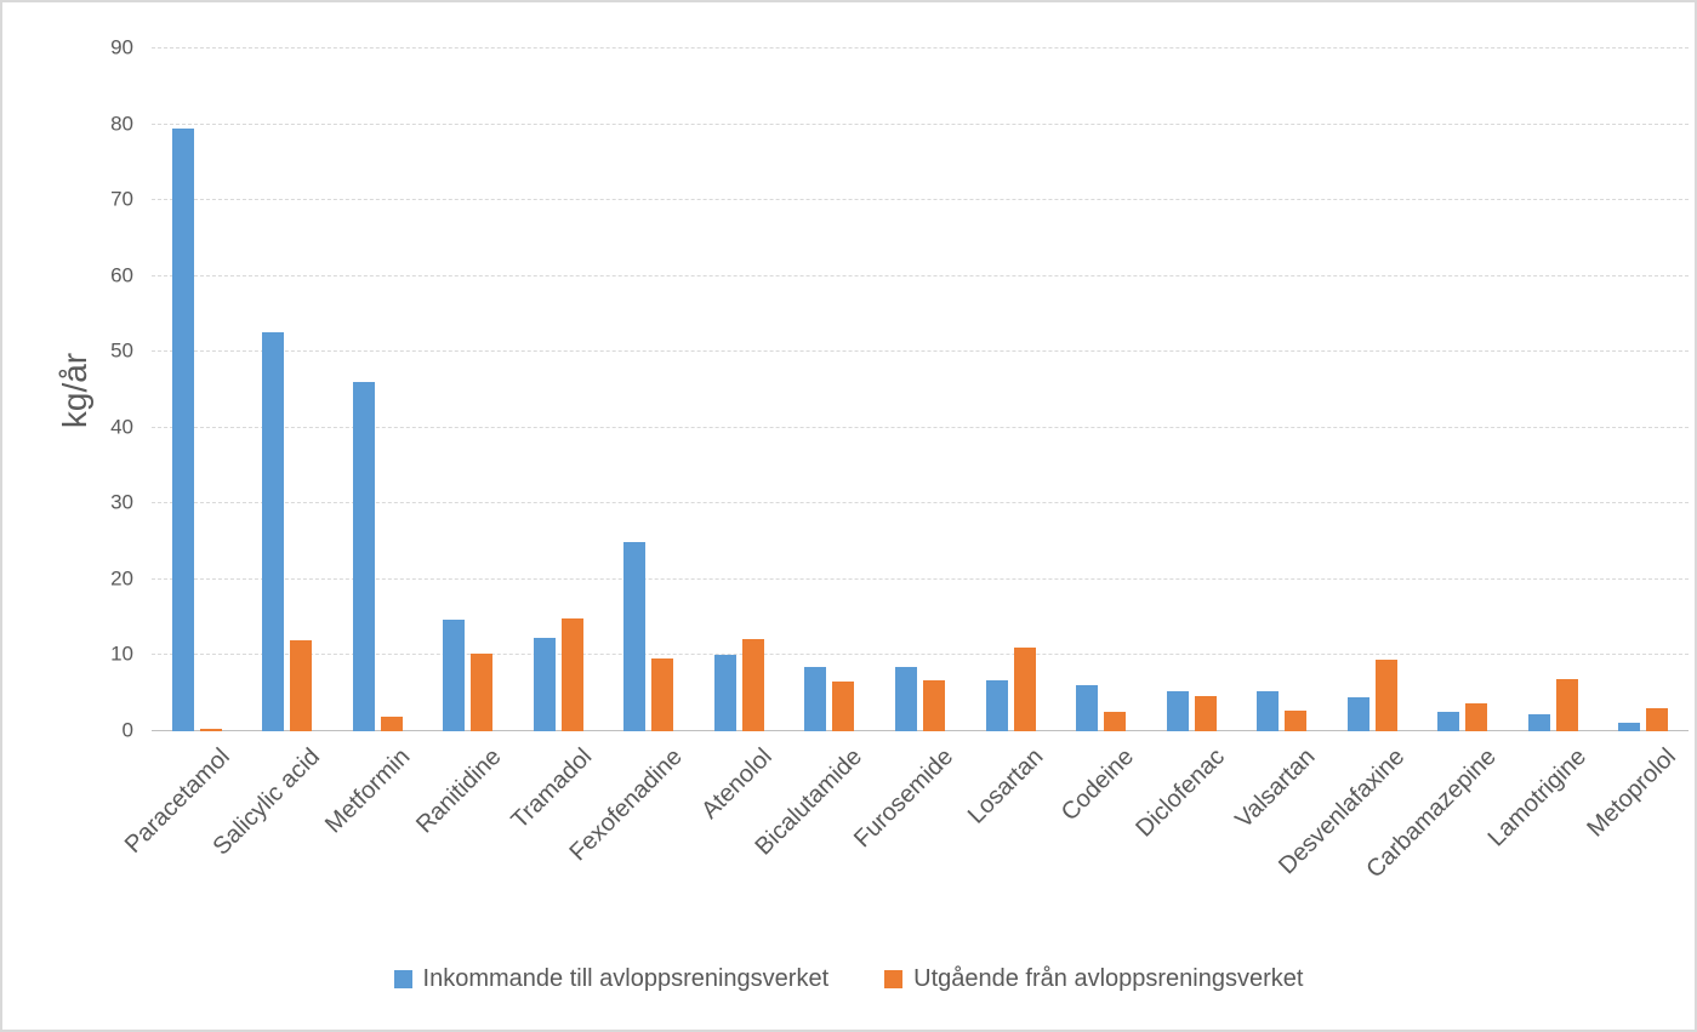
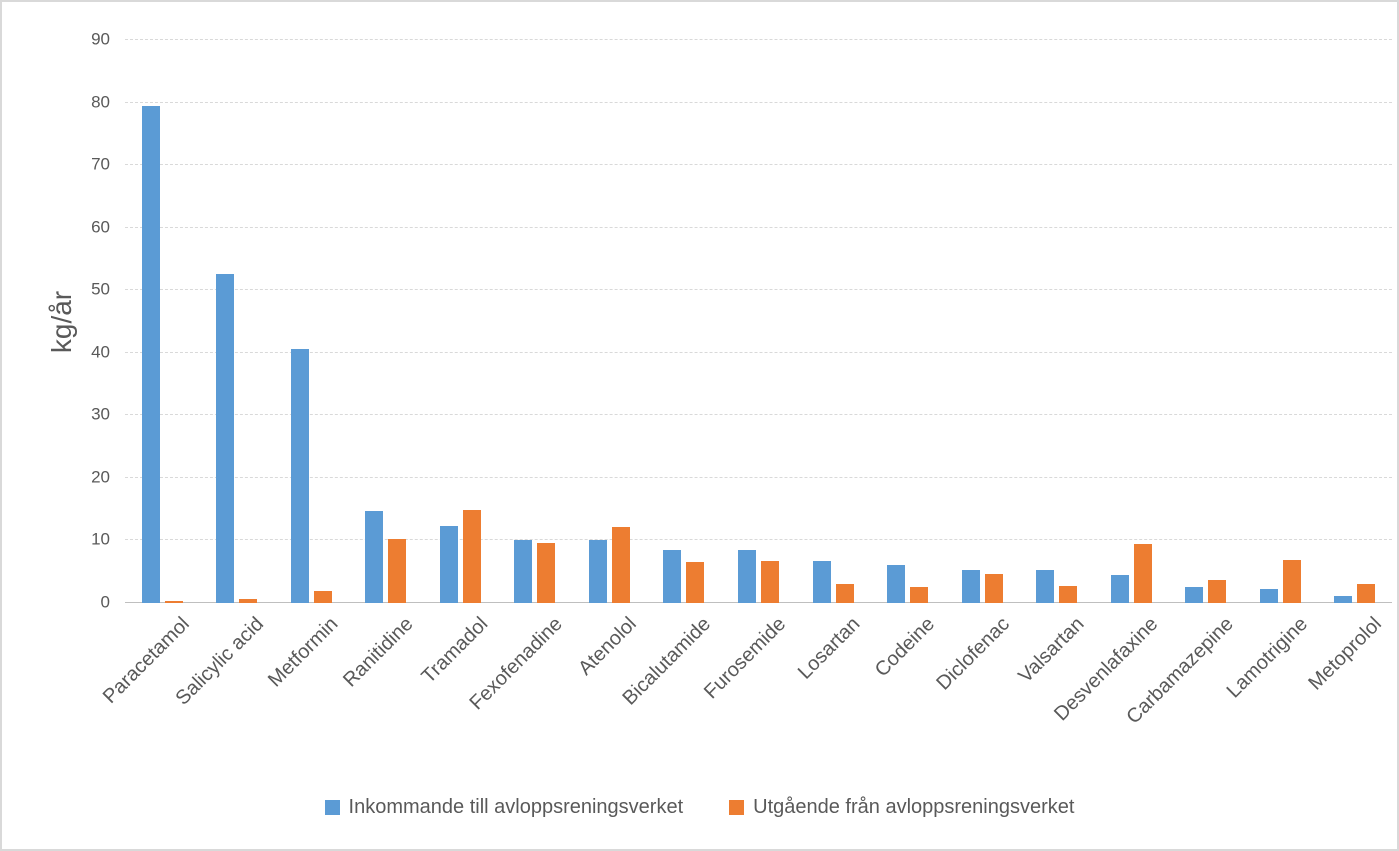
Utgående från avloppsreningsverket/Salicylic acid: 12 -> 1
Inkommande till avloppsreningsverket/Metformin: 46 -> 41
Inkommande till avloppsreningsverket/Fexofenadine: 25 -> 10
Utgående från avloppsreningsverket/Losartan: 11 -> 3
